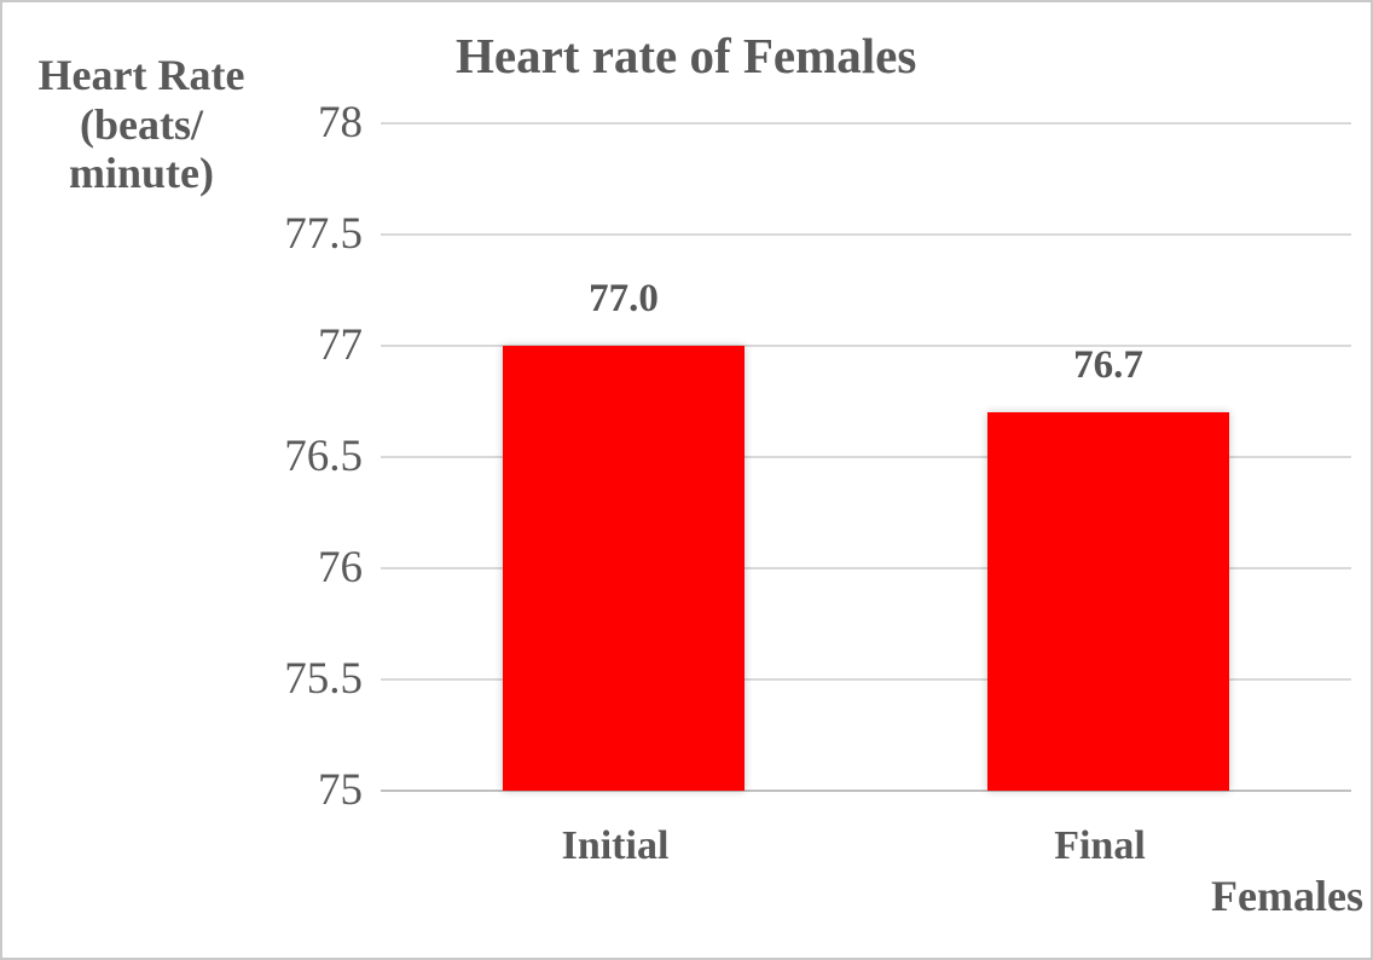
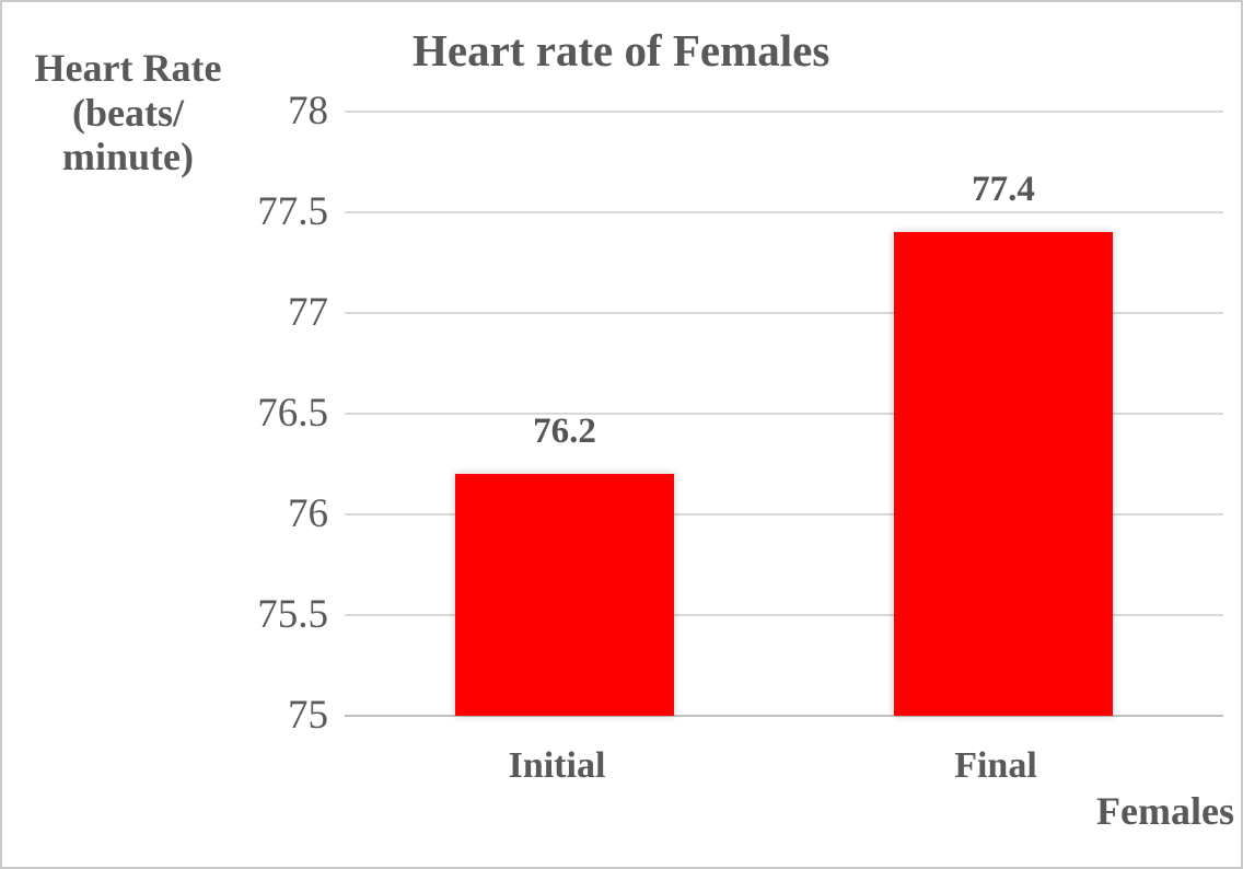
Initial: 77.0 -> 76.2
Final: 76.7 -> 77.4
